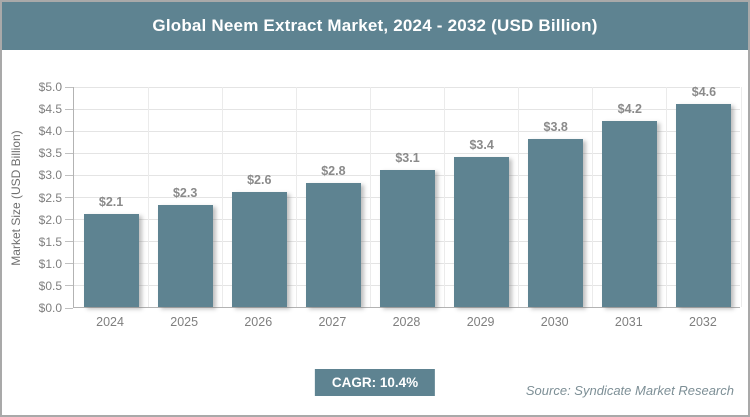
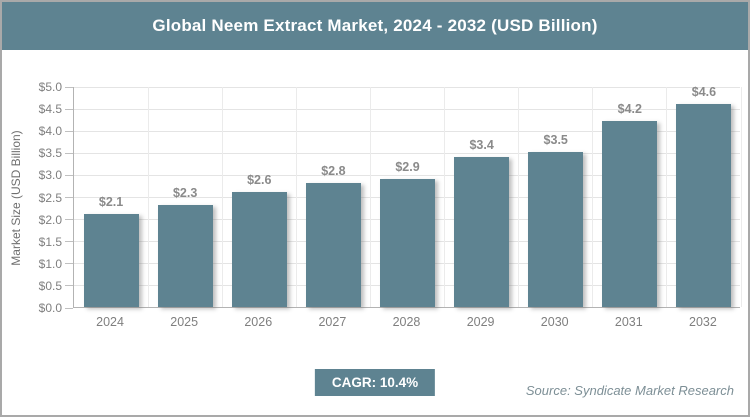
2028: $3.1 -> $2.9
2030: $3.8 -> $3.5
